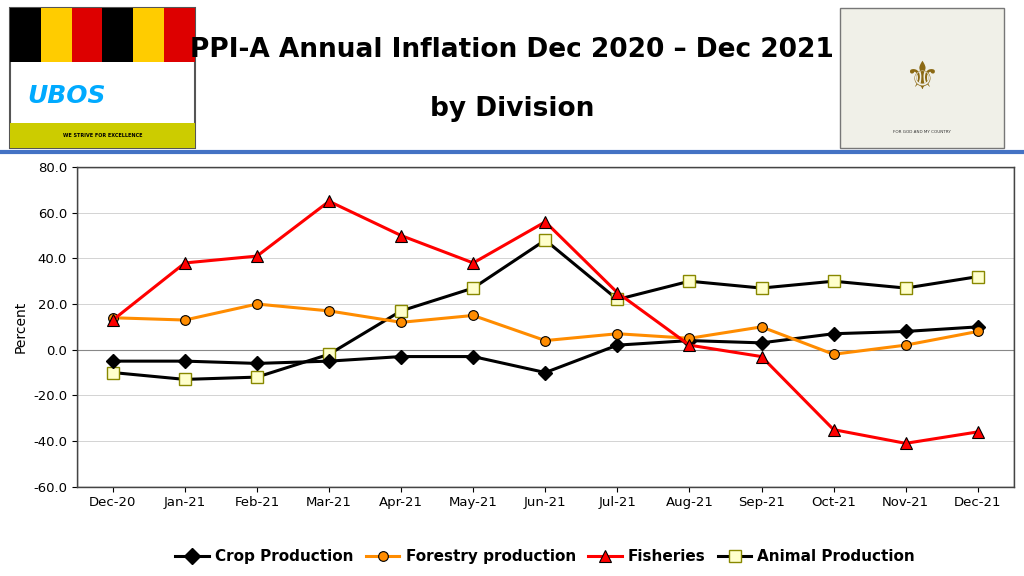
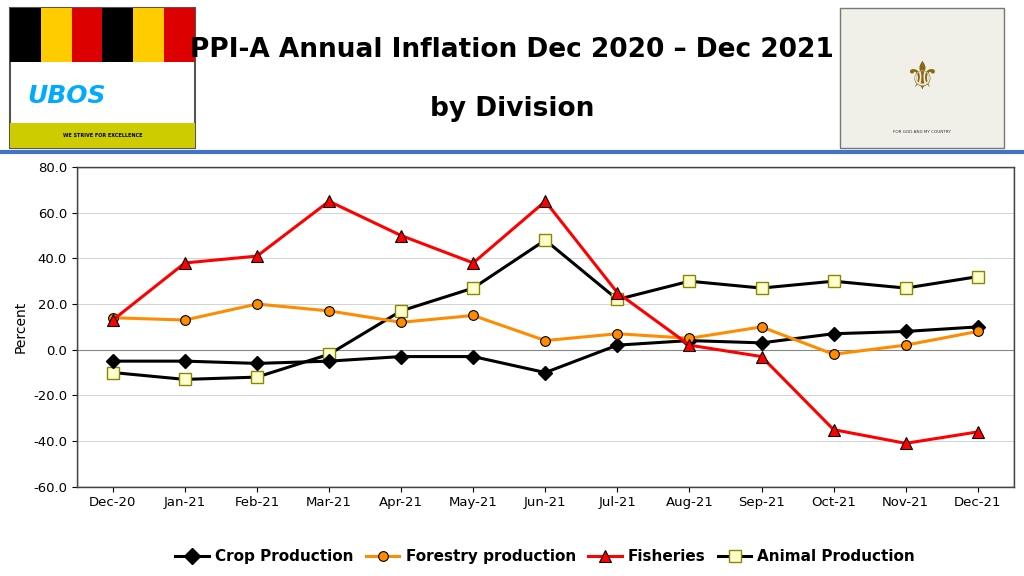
Fisheries/Jun-21: 56 -> 65
